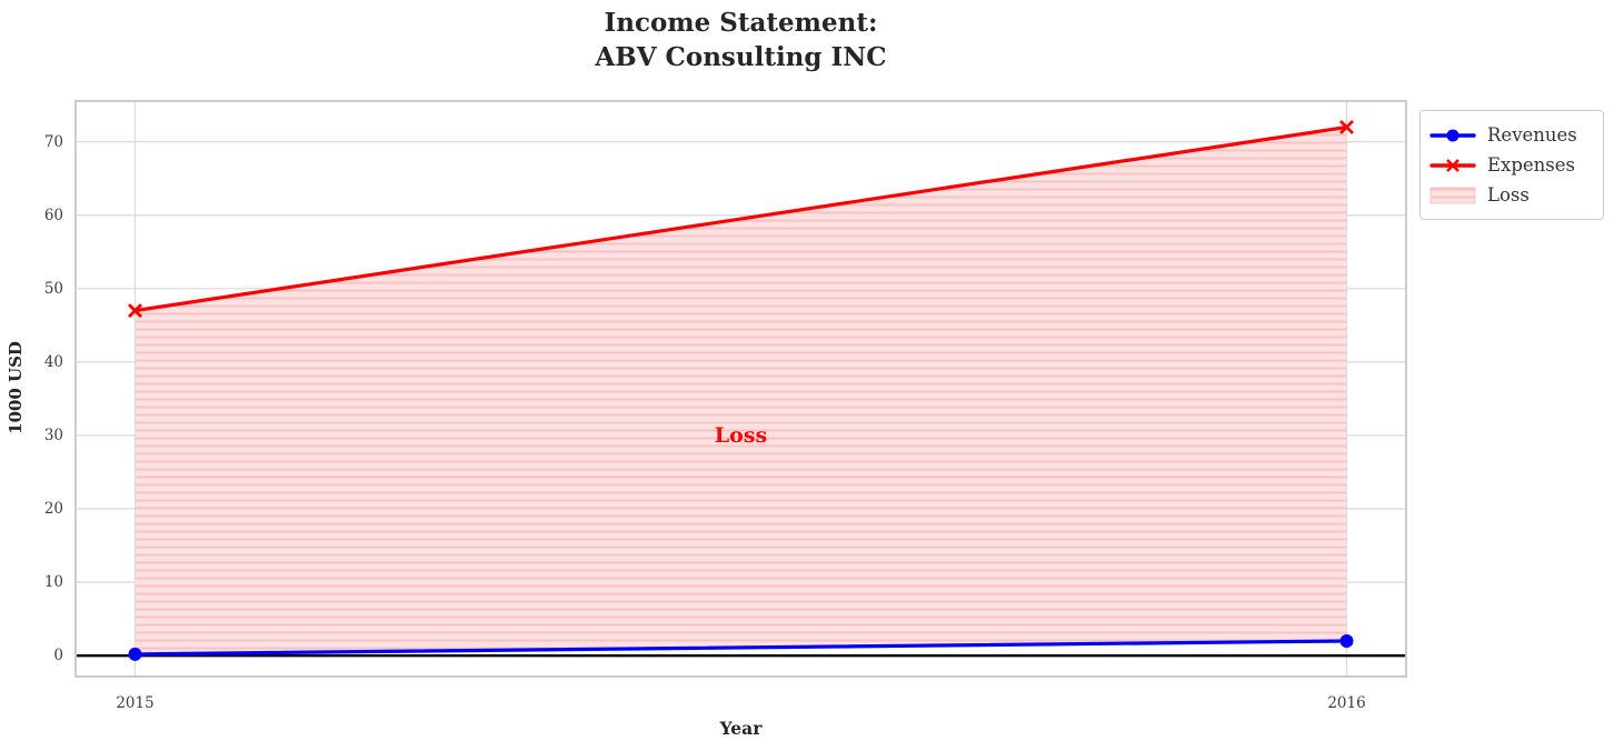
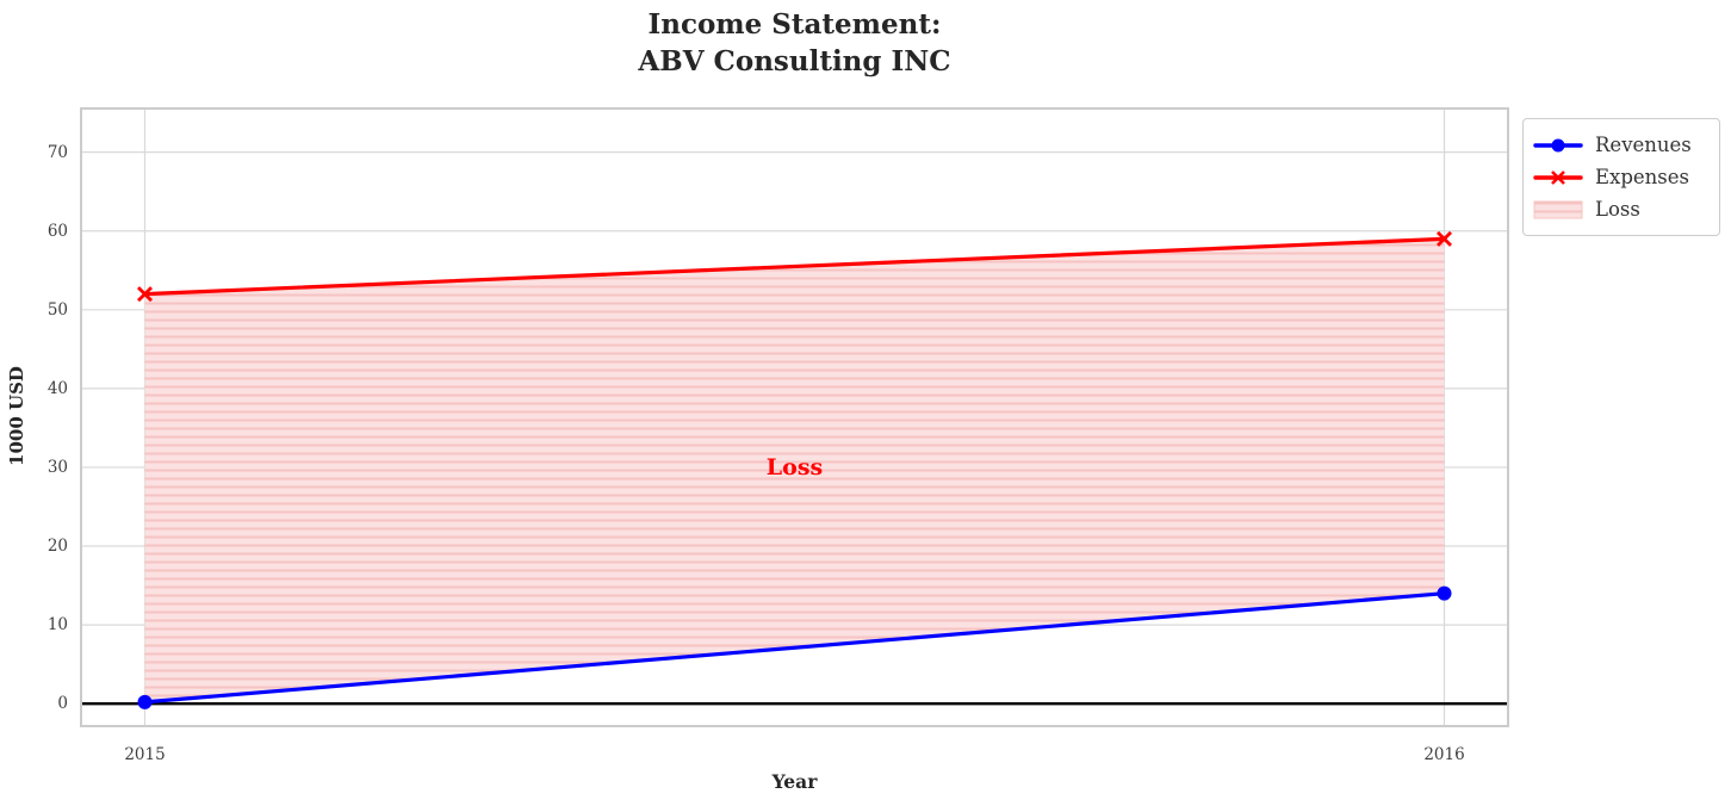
Expenses/2015: 47 -> 52
Revenues/2016: 2 -> 14
Expenses/2016: 72 -> 59
